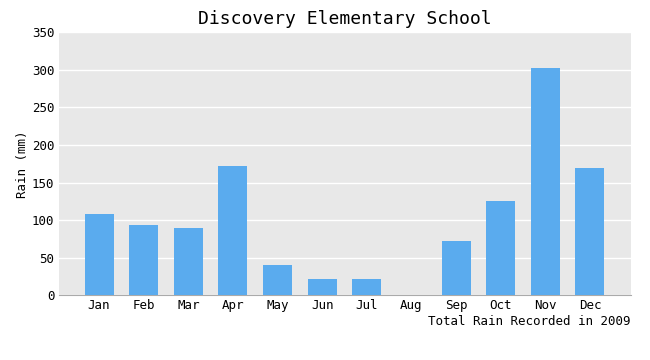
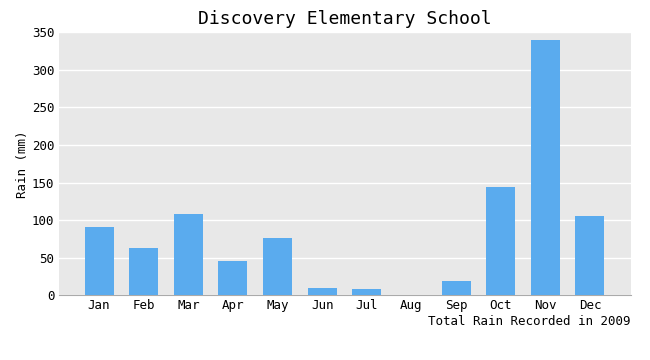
Jan: 108 -> 91
Feb: 94 -> 63
Mar: 90 -> 108
Apr: 172 -> 46
May: 40 -> 76
Jun: 22 -> 10
Jul: 22 -> 8
Sep: 72 -> 19
Oct: 126 -> 144
Nov: 302 -> 340
Dec: 170 -> 105
